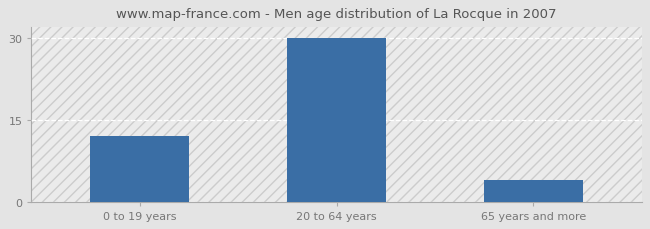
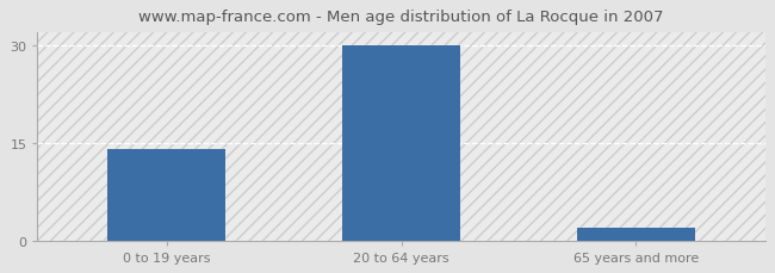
0 to 19 years: 12 -> 14
65 years and more: 4 -> 2
